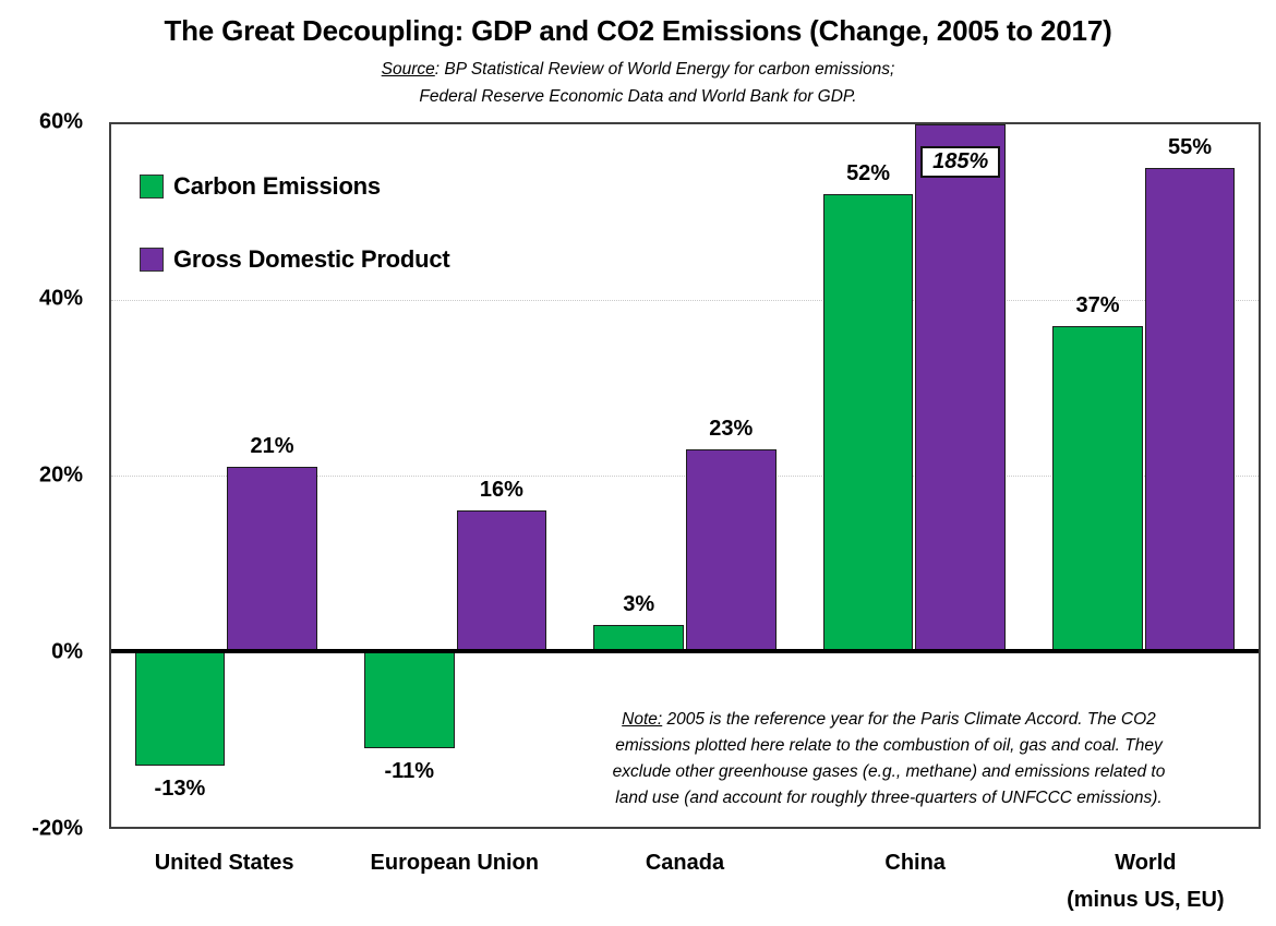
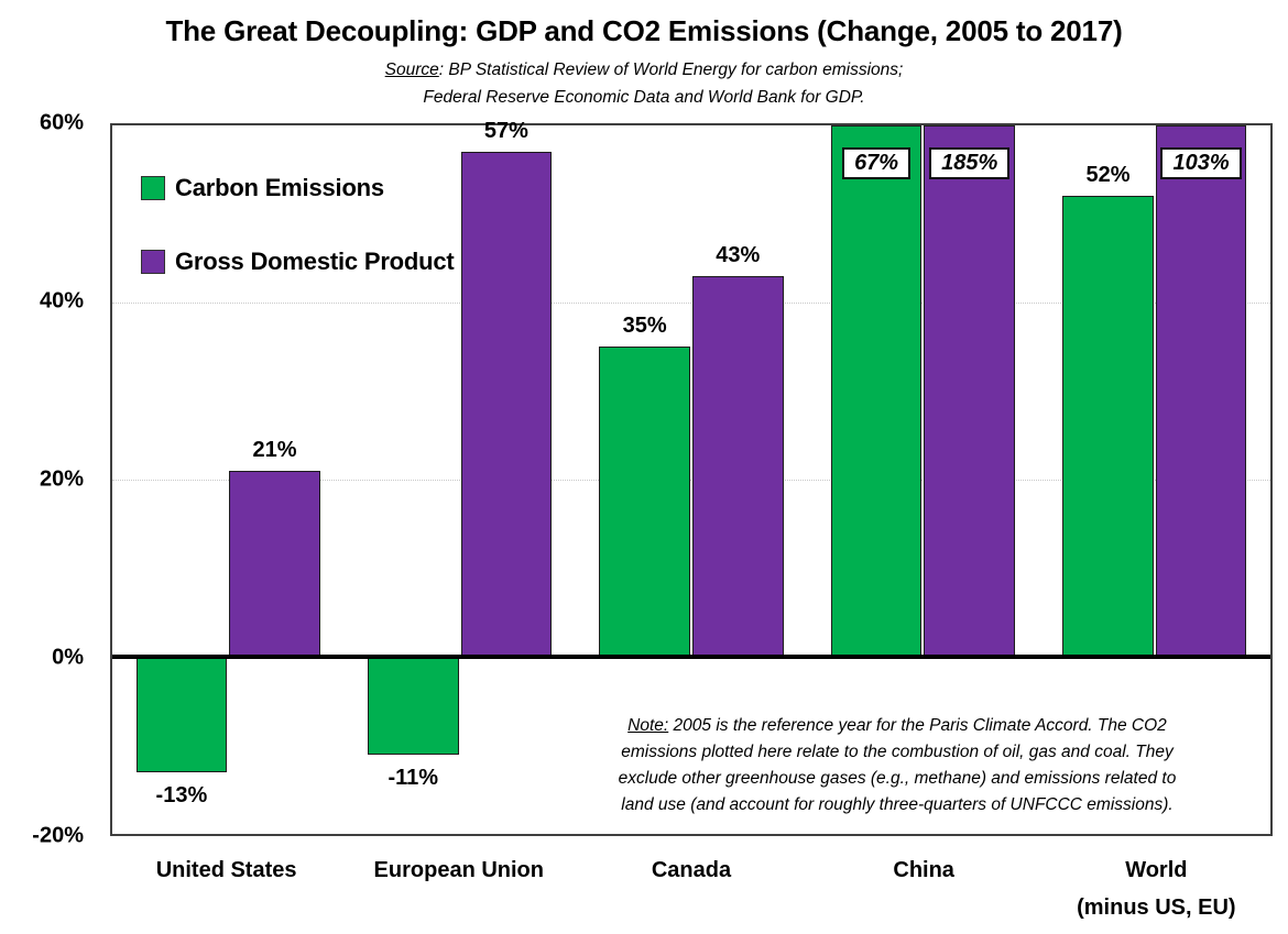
Gross Domestic Product/European Union: 16% -> 57%
Carbon Emissions/Canada: 3% -> 35%
Gross Domestic Product/Canada: 23% -> 43%
Carbon Emissions/China: 52% -> 67%
Carbon Emissions/World (minus US, EU): 37% -> 52%
Gross Domestic Product/World (minus US, EU): 55% -> 103%
